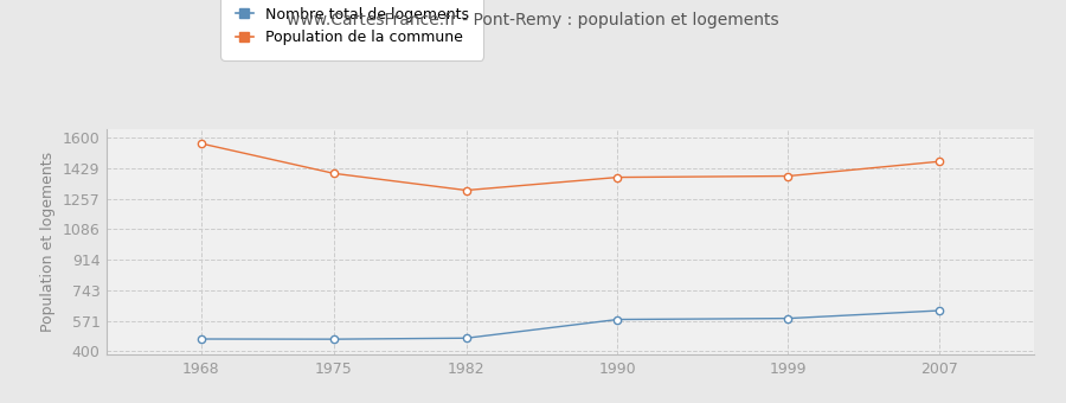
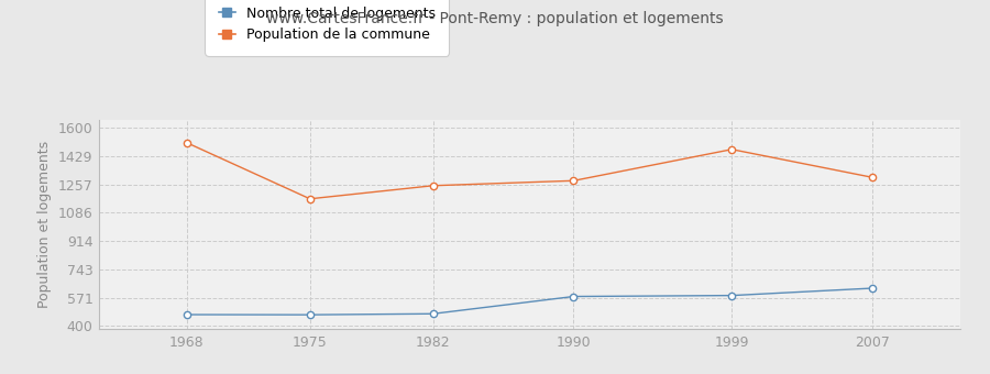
Population de la commune/1968: 1570 -> 1510
Population de la commune/1975: 1400 -> 1170
Population de la commune/1982: 1300 -> 1250
Population de la commune/1990: 1380 -> 1280
Population de la commune/1999: 1380 -> 1470
Population de la commune/2007: 1470 -> 1300
